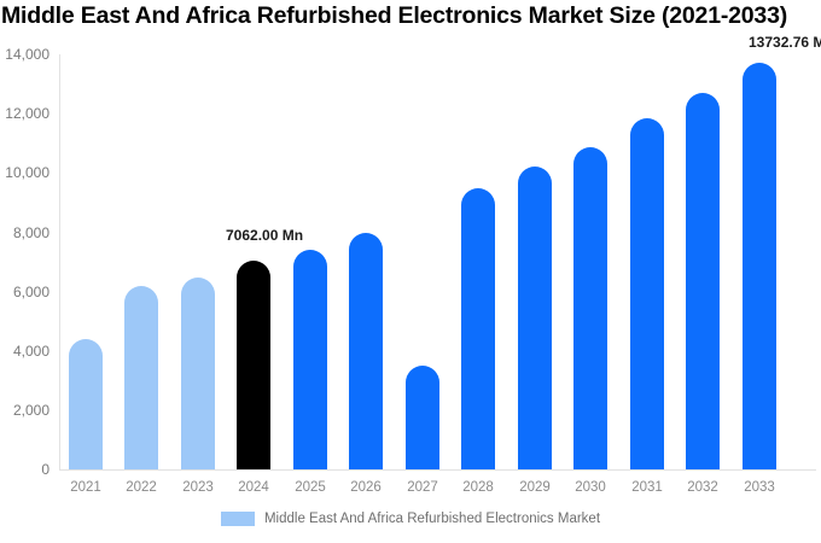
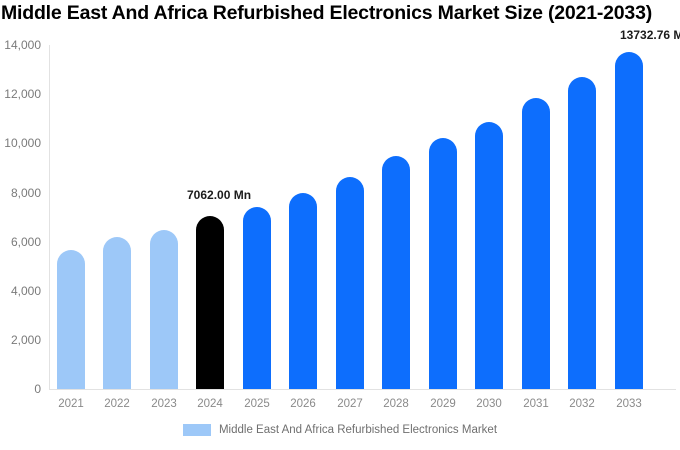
2021: 4400 -> 5700
2027: 3500 -> 8600
